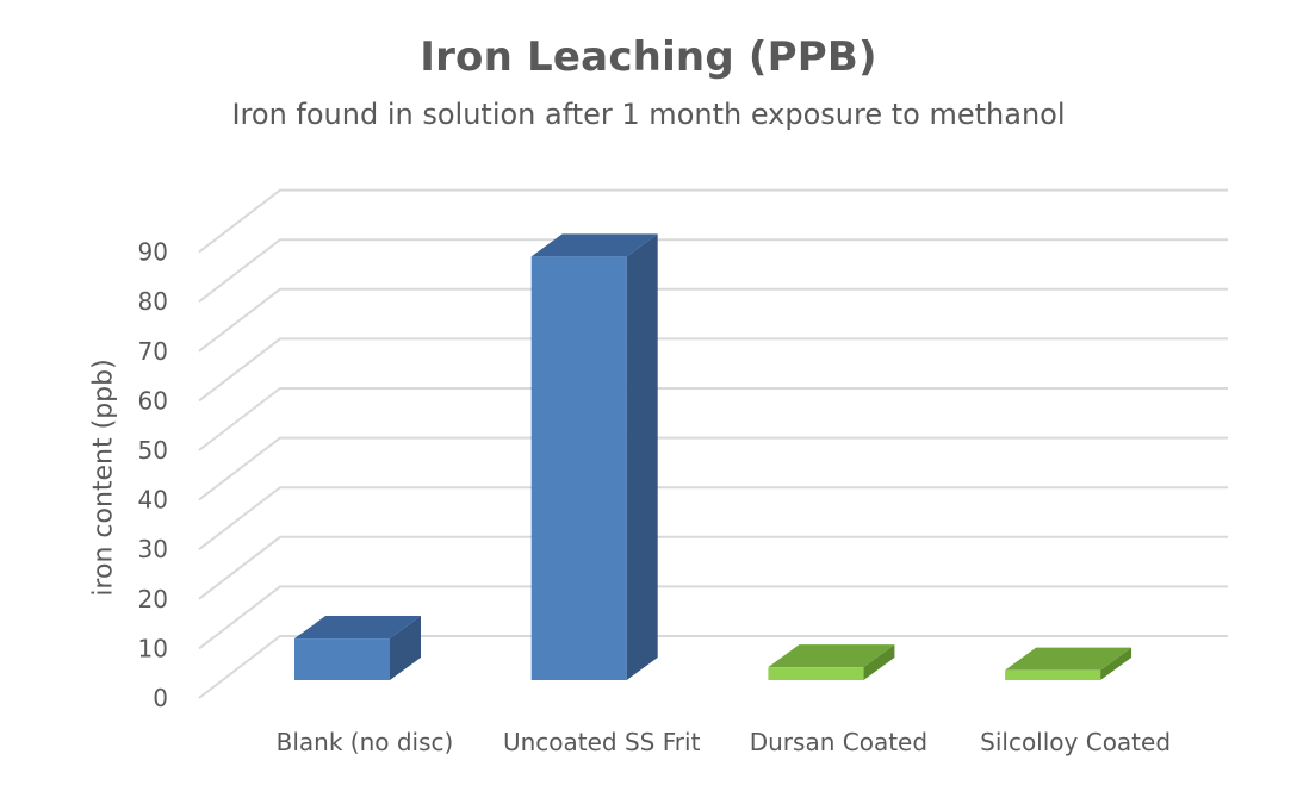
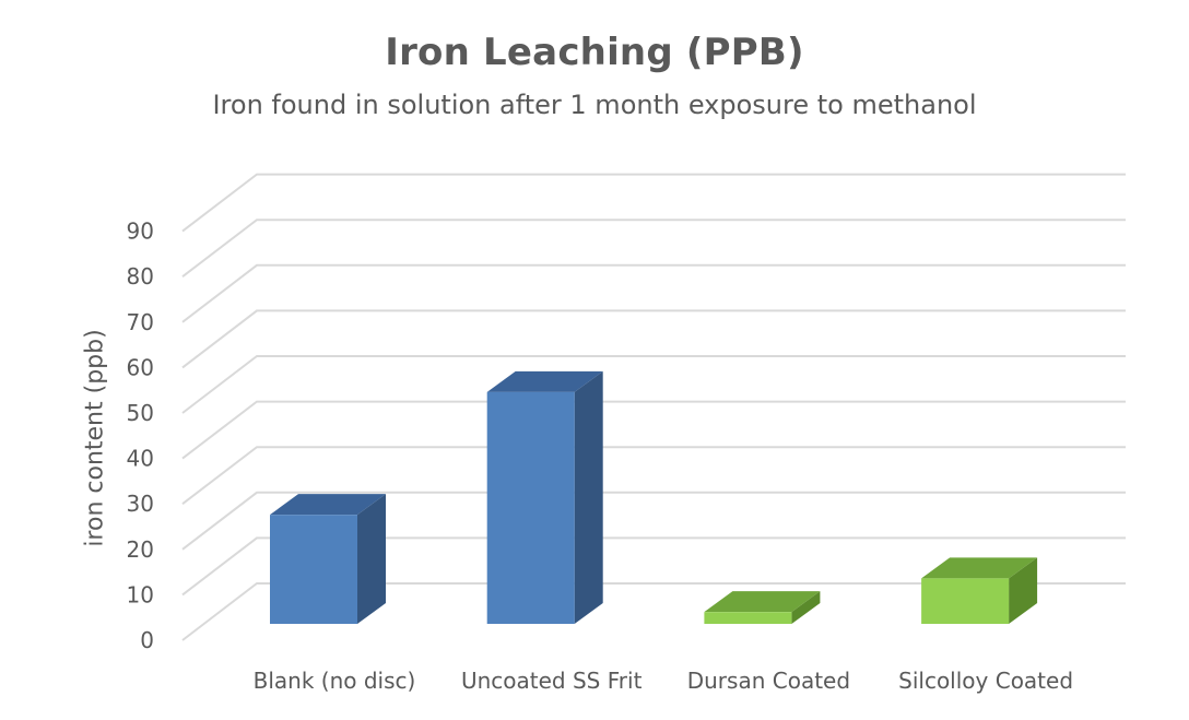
Blank (no disc): 8 -> 24
Uncoated SS Frit: 86 -> 51
Silcolloy Coated: 2 -> 10
